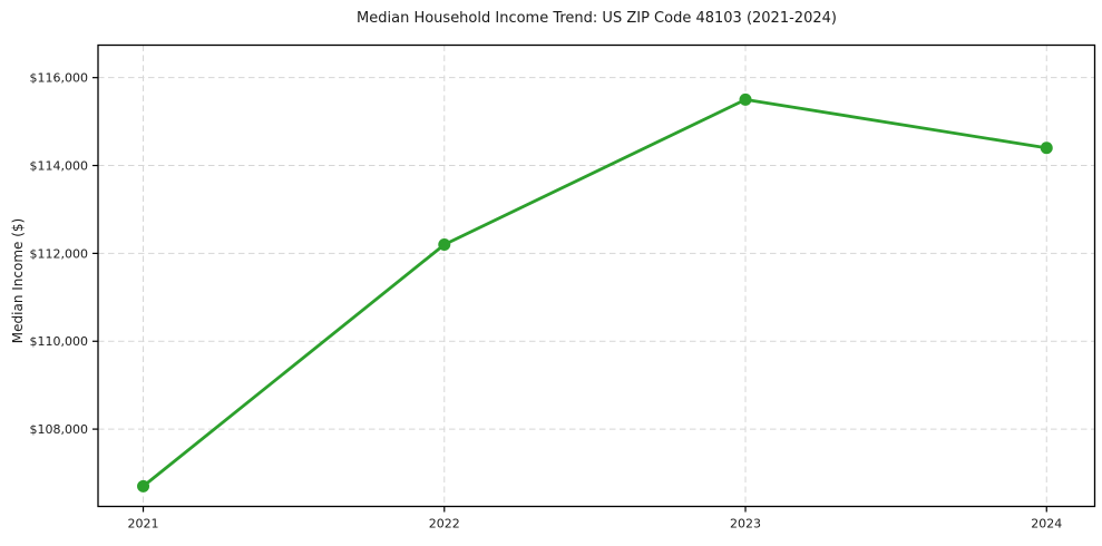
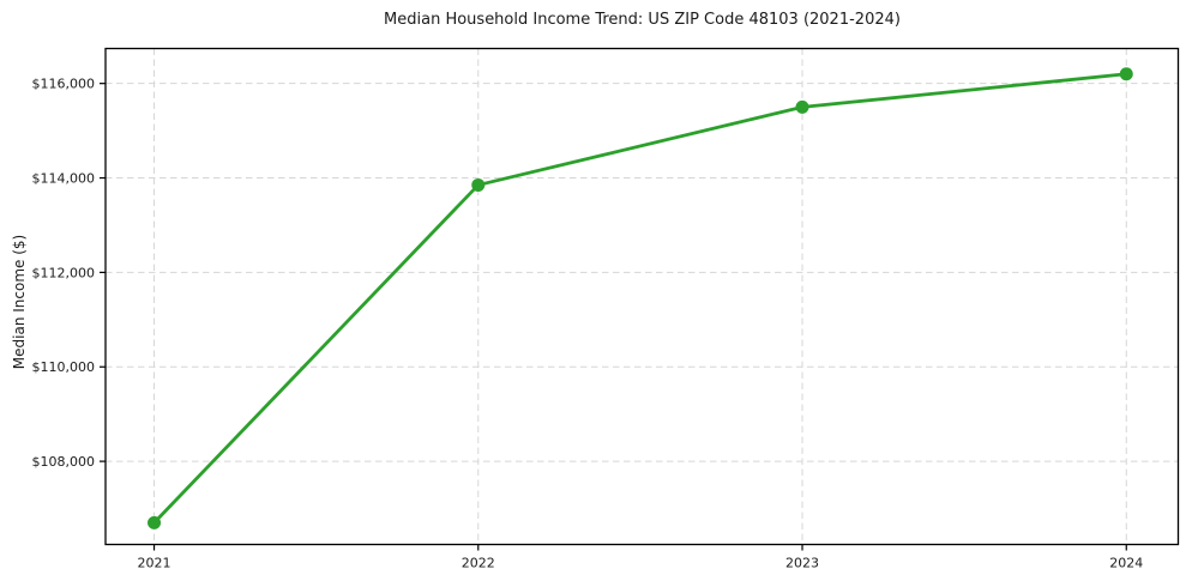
2022: $112200 -> $113800
2024: $114400 -> $116200
